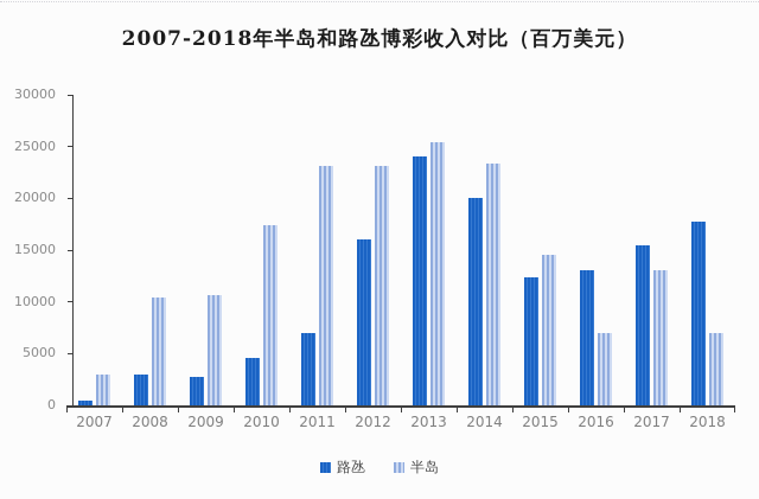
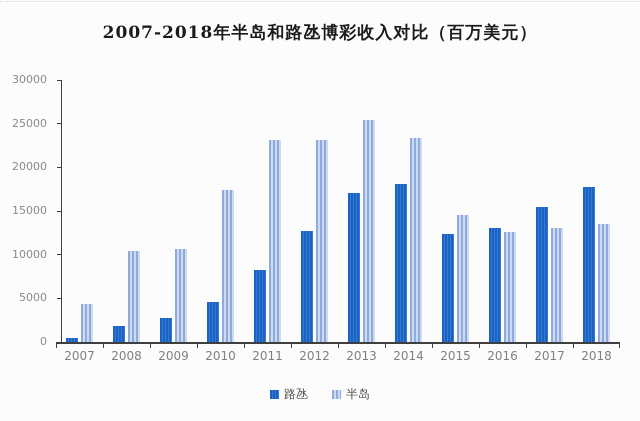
半岛/2007: 3000 -> 4000
路氹/2008: 3000 -> 2000
路氹/2011: 7000 -> 8000
路氹/2012: 16000 -> 13000
路氹/2013: 24000 -> 17000
路氹/2014: 20000 -> 18000
半岛/2016: 7000 -> 13000
半岛/2018: 7000 -> 14000
